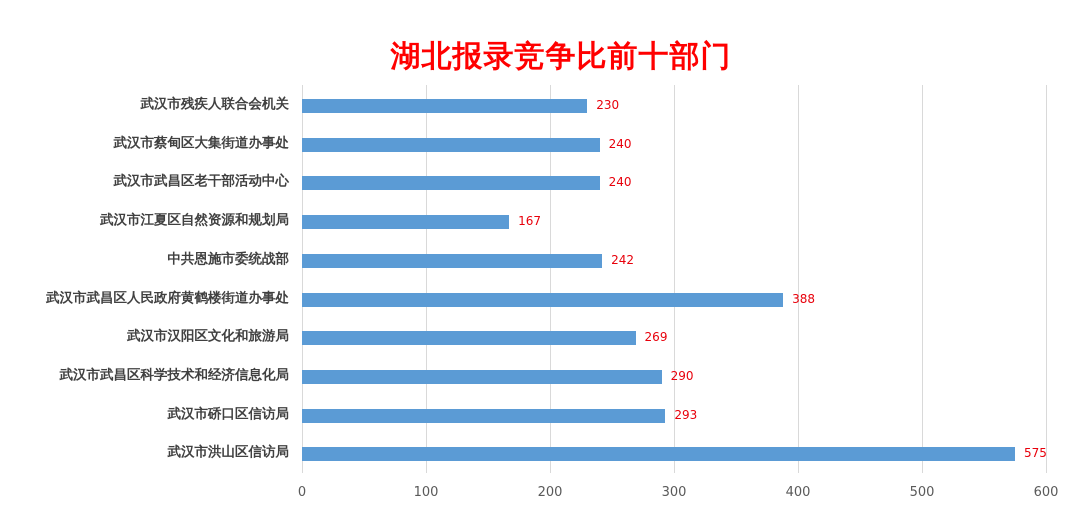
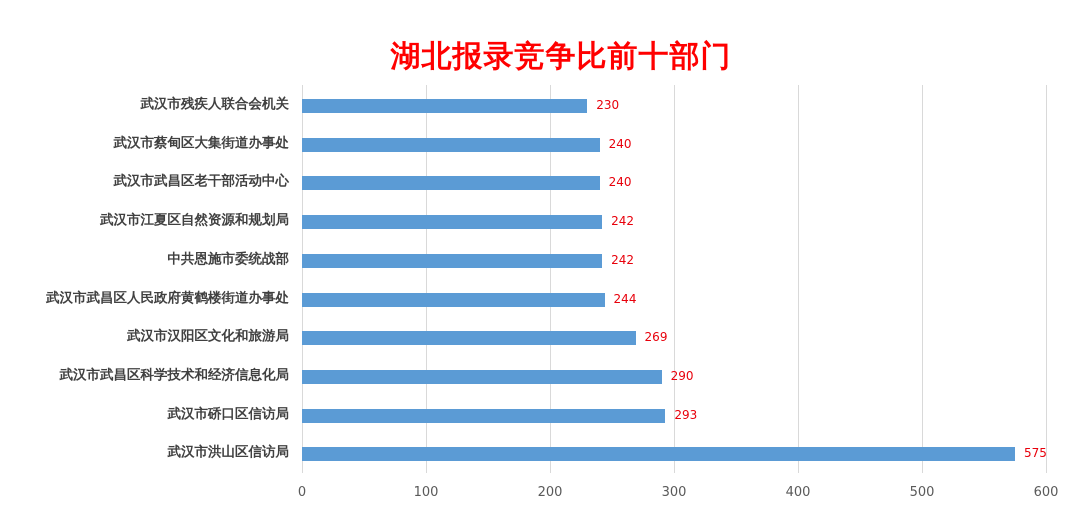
武汉市江夏区自然资源和规划局: 167 -> 242
武汉市武昌区人民政府黄鹤楼街道办事处: 388 -> 244
